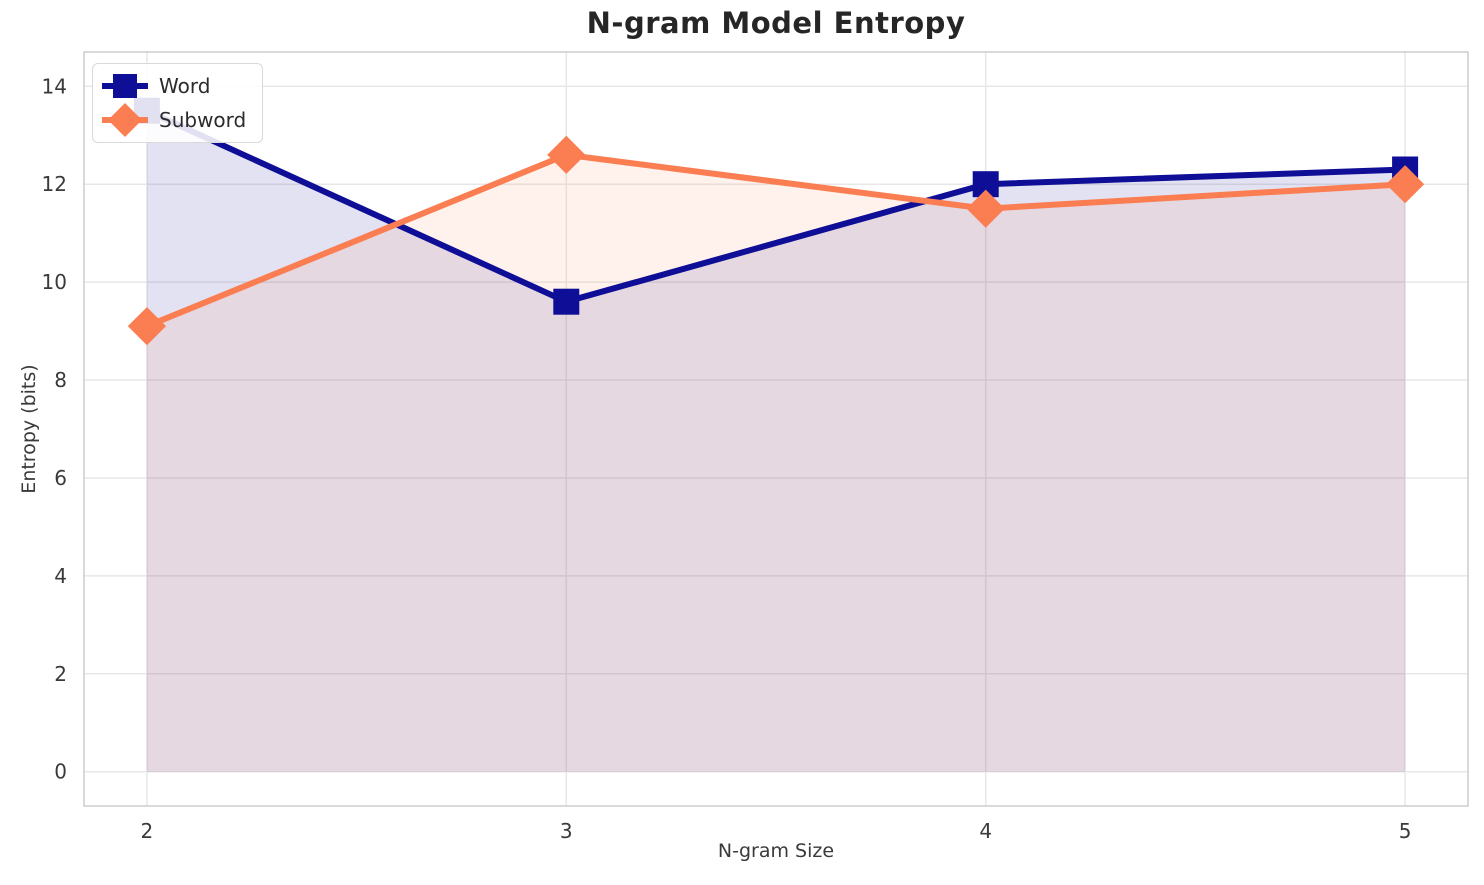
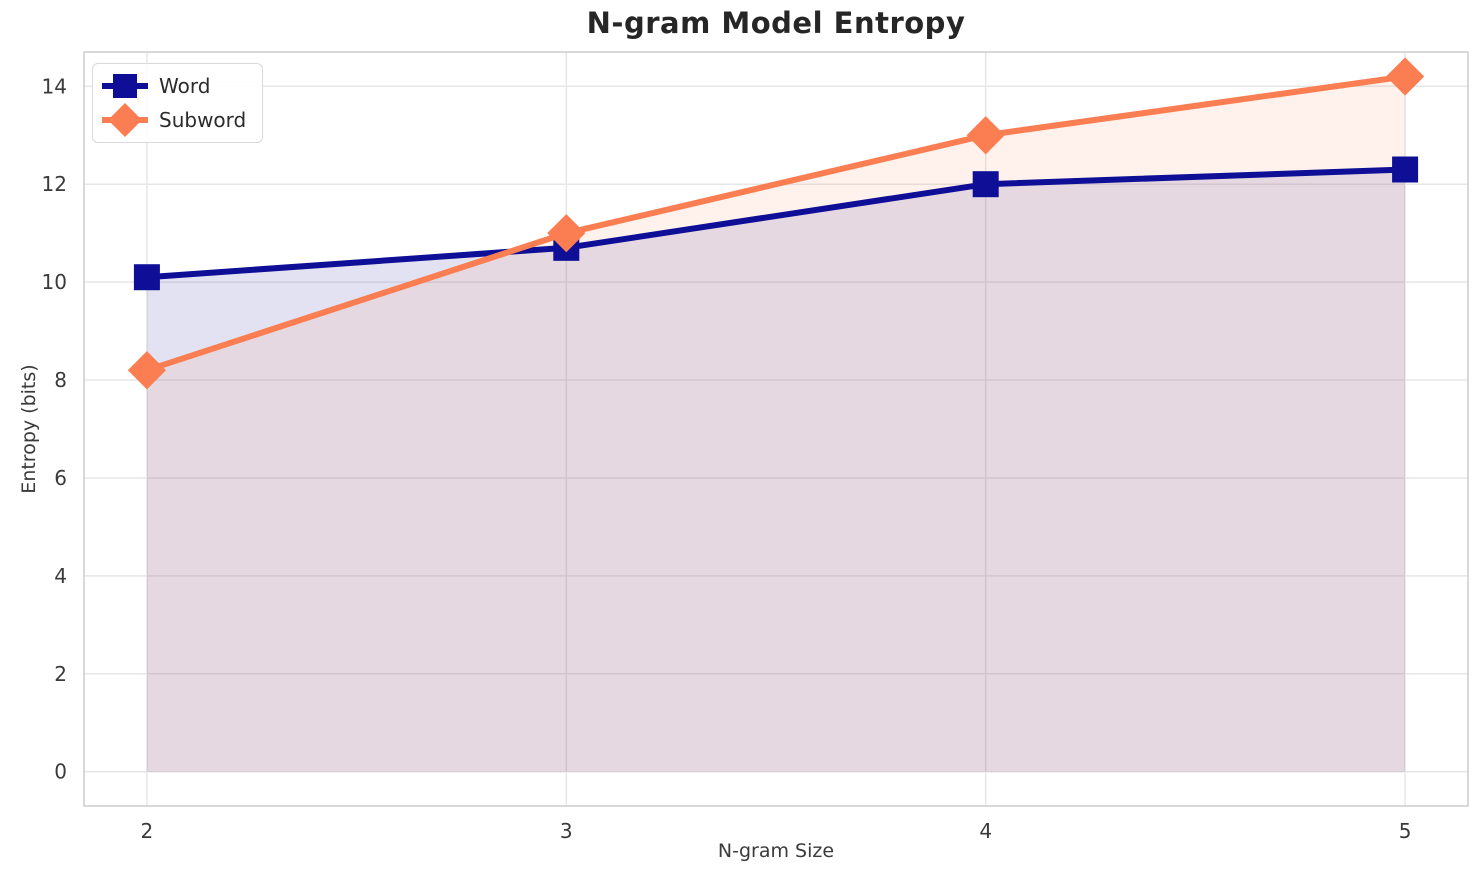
Word/2: 13.5 -> 10.1
Subword/2: 9.1 -> 8.2
Word/3: 9.6 -> 10.7
Subword/3: 12.6 -> 11.0
Subword/4: 11.5 -> 13.0
Subword/5: 12.0 -> 14.2
